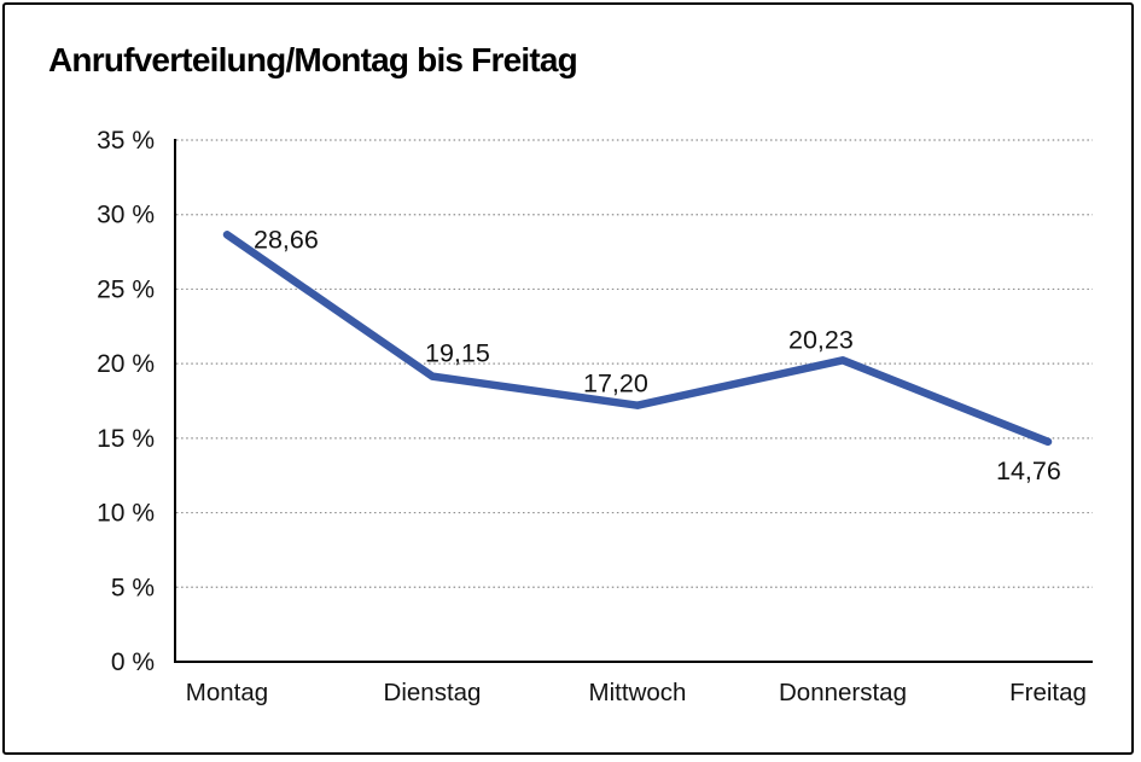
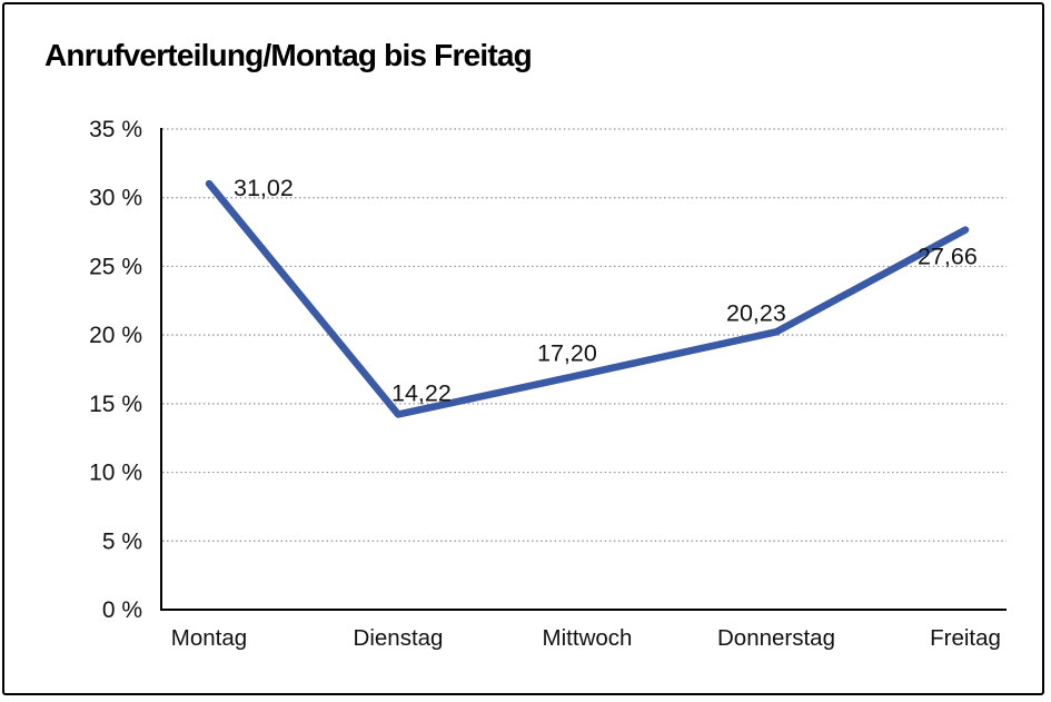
Montag: 28,66 -> 31,02
Dienstag: 19,15 -> 14,22
Freitag: 14,76 -> 27,66
